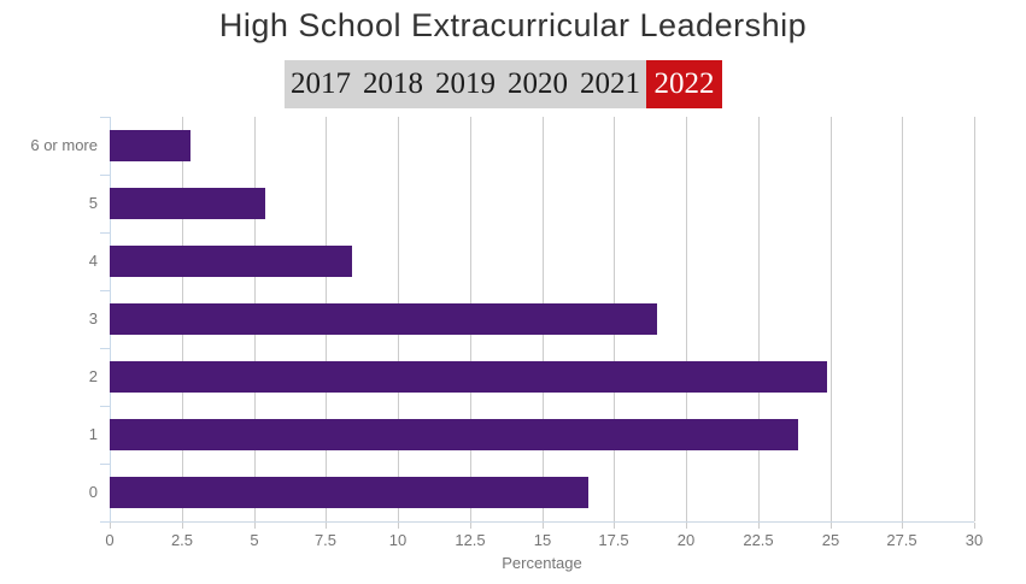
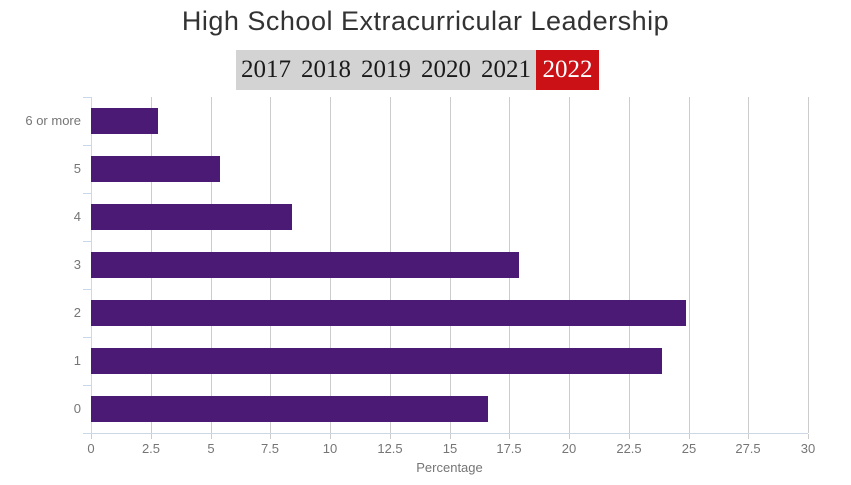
3: 19.0 -> 17.9
